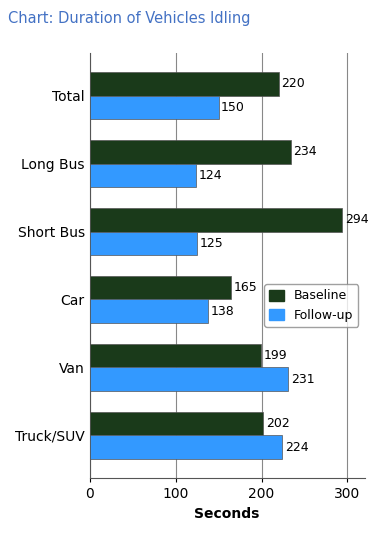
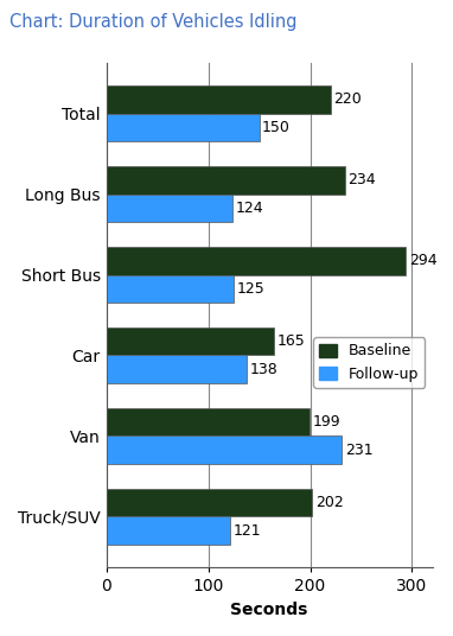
Follow-up/Truck/SUV: 224 -> 121
